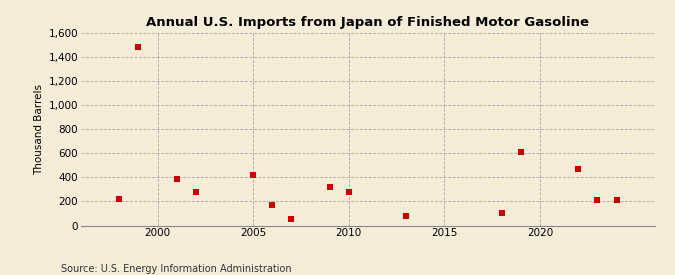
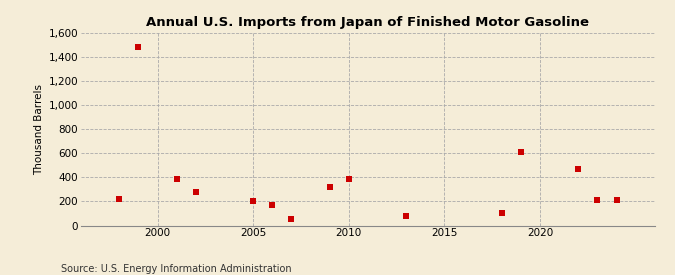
2005: 420 -> 200
2010: 280 -> 380
